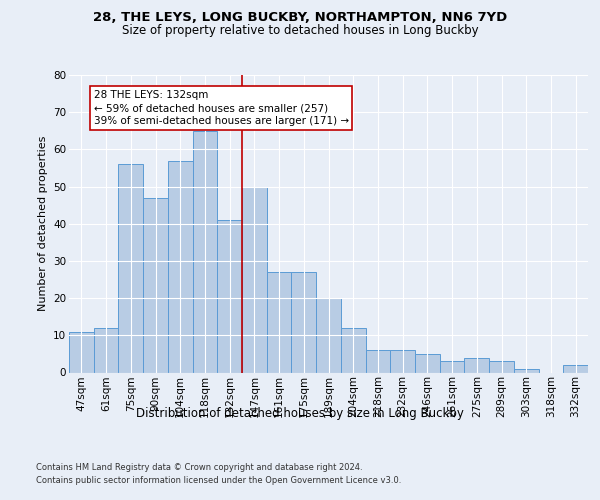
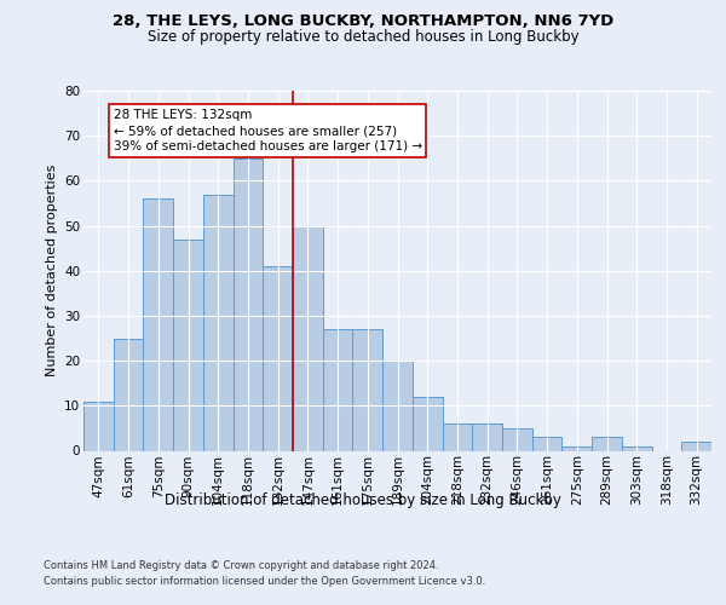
61sqm: 12 -> 25
275sqm: 4 -> 1
